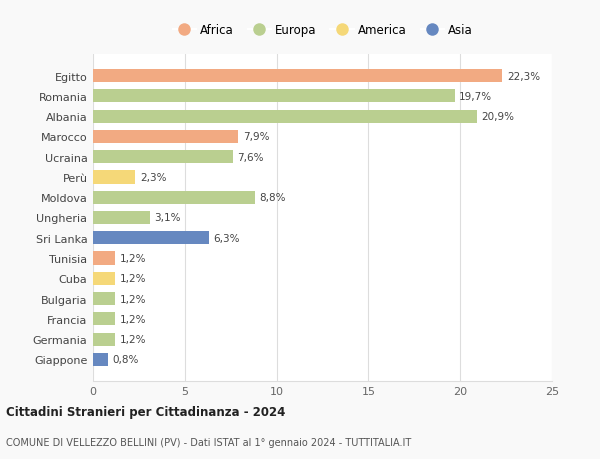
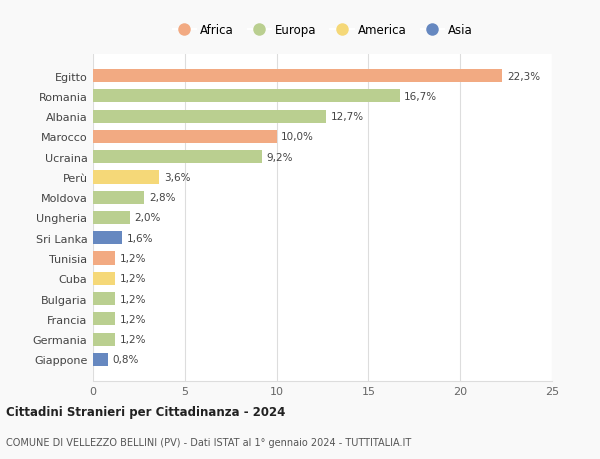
Romania: 19,7% -> 16,7%
Albania: 20,9% -> 12,7%
Marocco: 7,9% -> 10,0%
Ucraina: 7,6% -> 9,2%
Perù: 2,3% -> 3,6%
Moldova: 8,8% -> 2,8%
Ungheria: 3,1% -> 2,0%
Sri Lanka: 6,3% -> 1,6%
